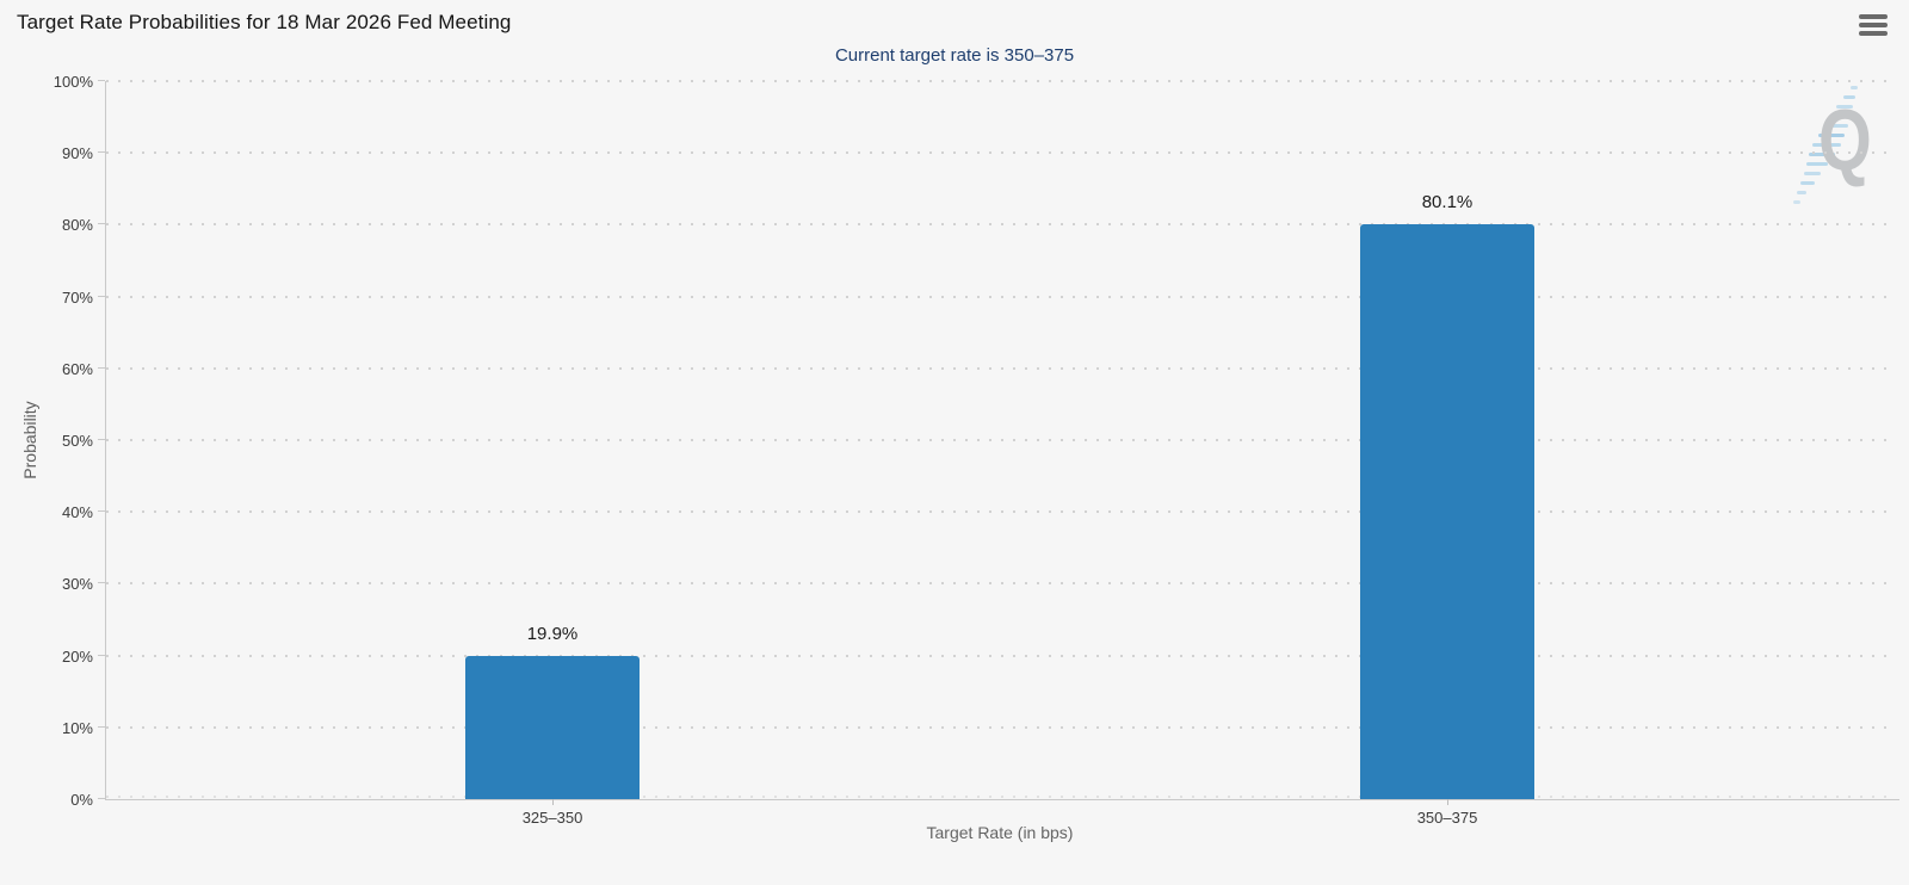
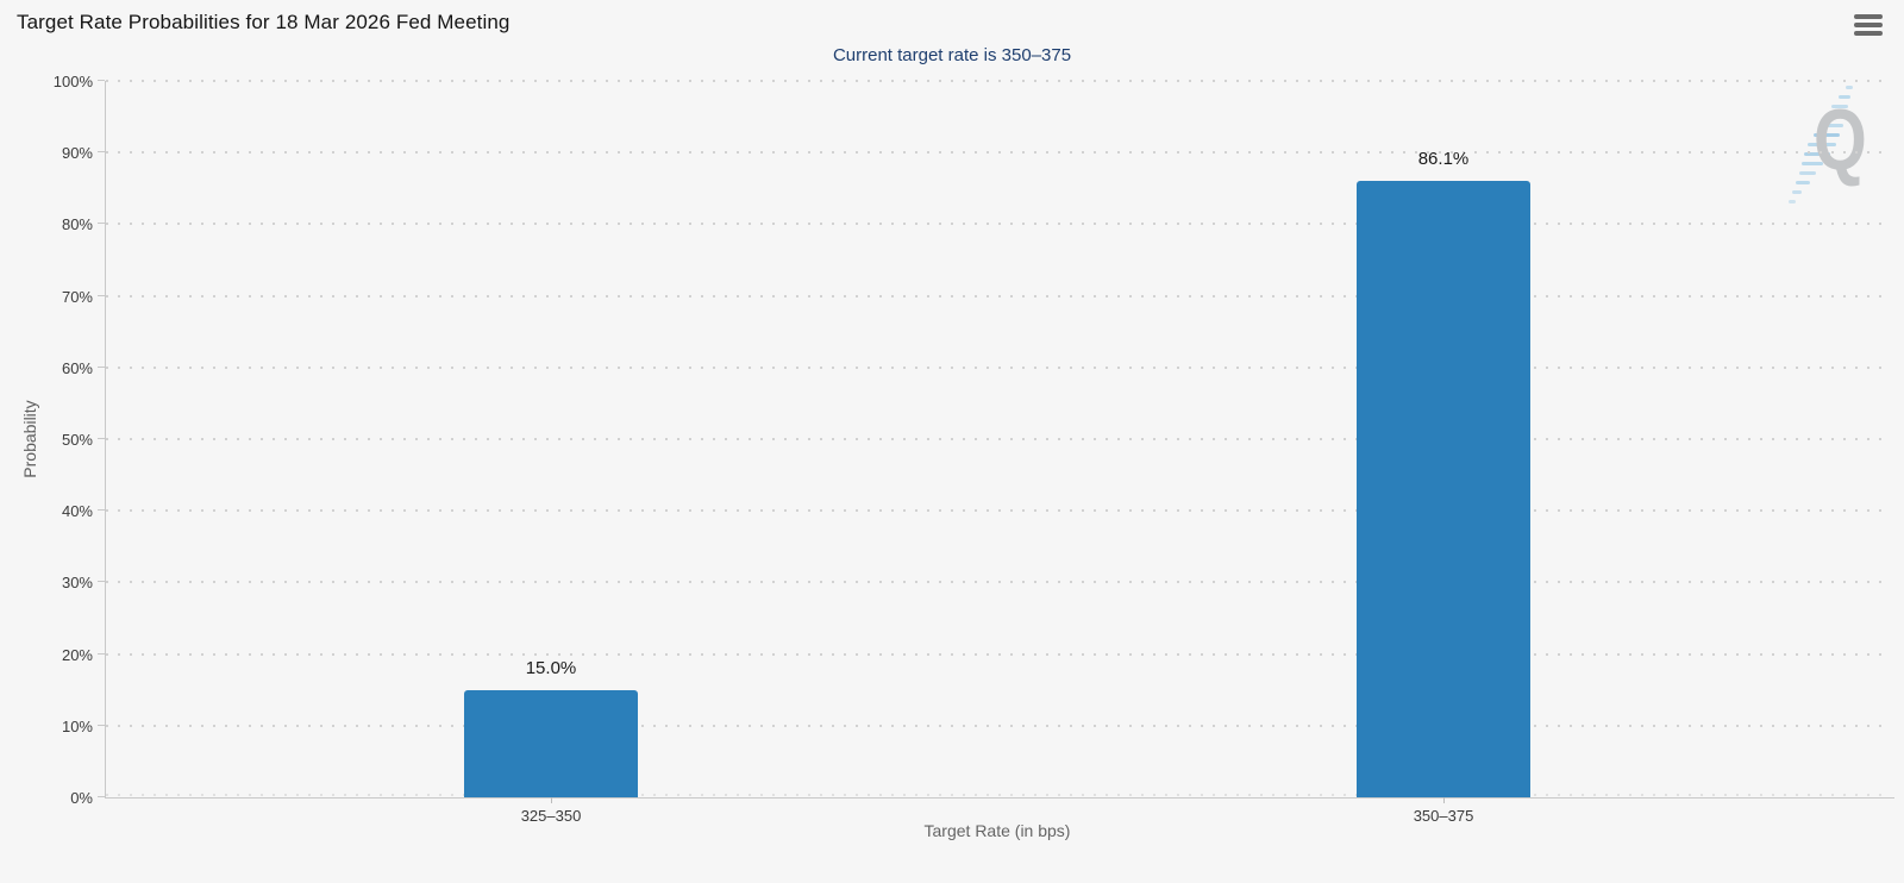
325–350: 19.9% -> 15.0%
350–375: 80.1% -> 86.1%
